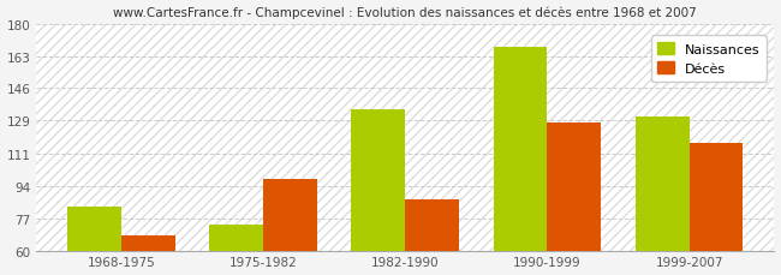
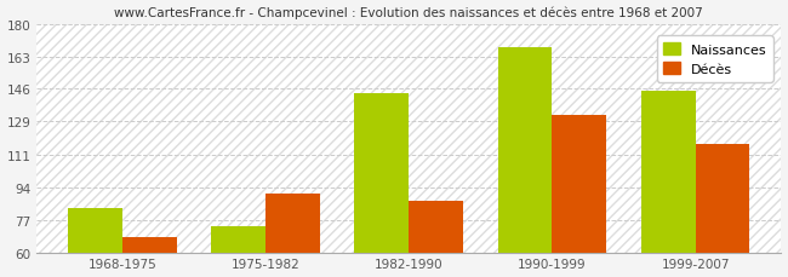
Décès/1975-1982: 98 -> 91
Naissances/1982-1990: 135 -> 144
Décès/1990-1999: 128 -> 132
Naissances/1999-2007: 131 -> 145
